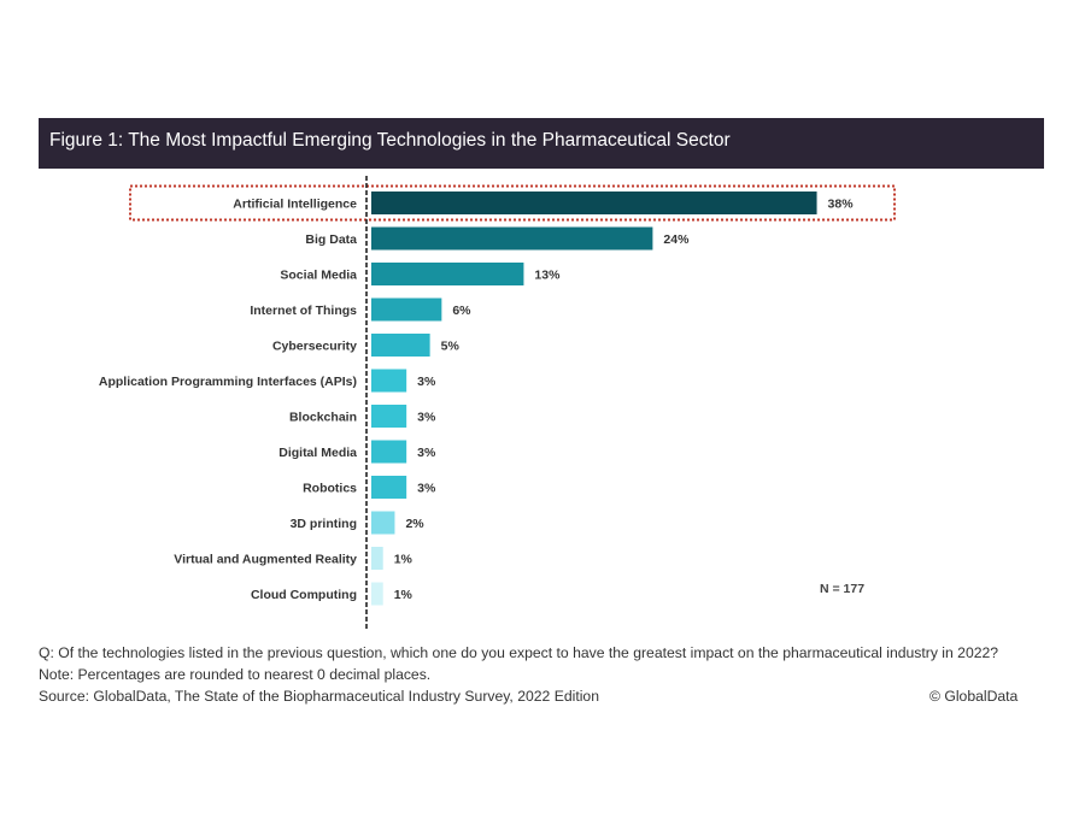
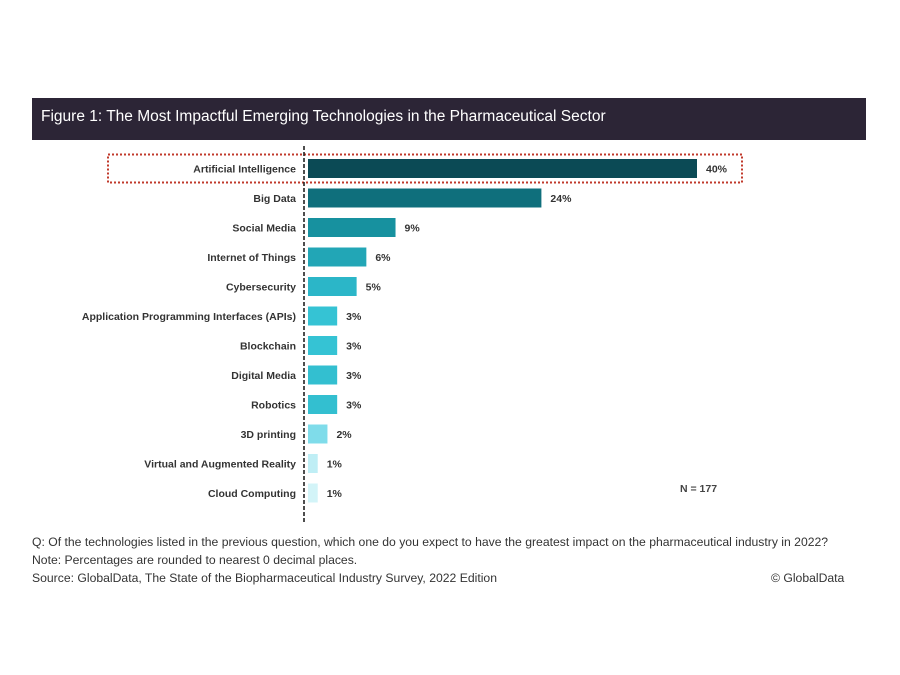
Artificial Intelligence: 38% -> 40%
Social Media: 13% -> 9%
